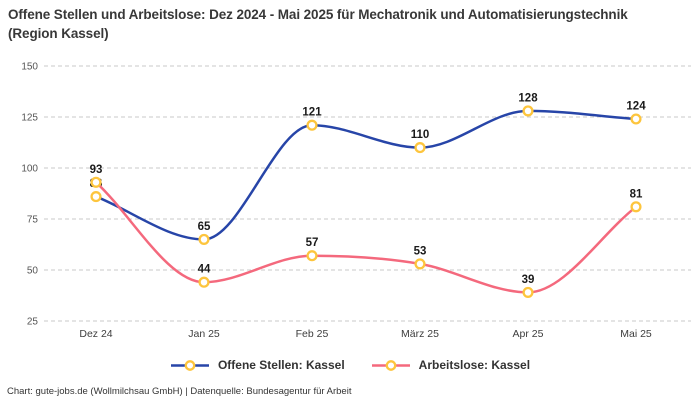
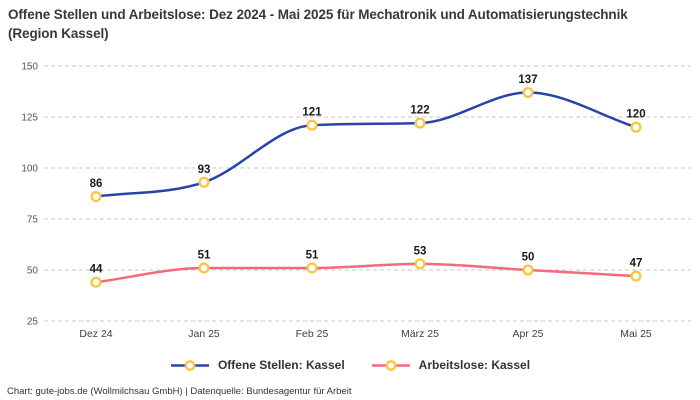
Arbeitslose: Kassel/Dez 24: 93 -> 44
Offene Stellen: Kassel/Jan 25: 65 -> 93
Arbeitslose: Kassel/Jan 25: 44 -> 51
Arbeitslose: Kassel/Feb 25: 57 -> 51
Offene Stellen: Kassel/März 25: 110 -> 122
Offene Stellen: Kassel/Apr 25: 128 -> 137
Arbeitslose: Kassel/Apr 25: 39 -> 50
Offene Stellen: Kassel/Mai 25: 124 -> 120
Arbeitslose: Kassel/Mai 25: 81 -> 47
